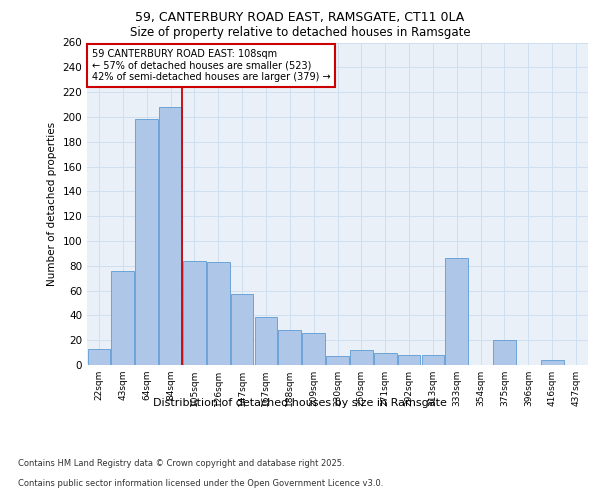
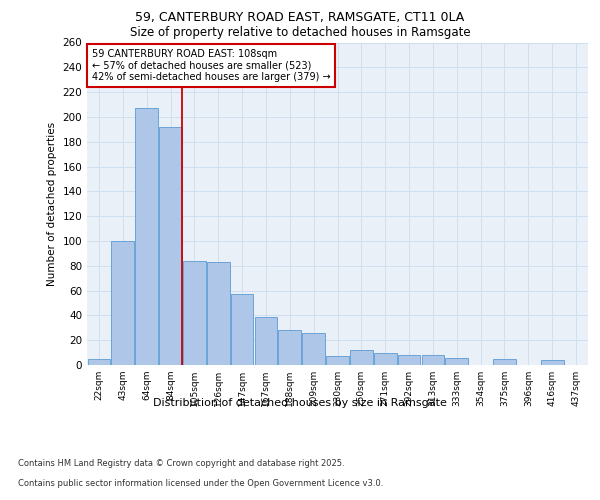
22sqm: 13 -> 5
43sqm: 76 -> 100
64sqm: 198 -> 207
84sqm: 208 -> 192
333sqm: 86 -> 6
375sqm: 20 -> 5
